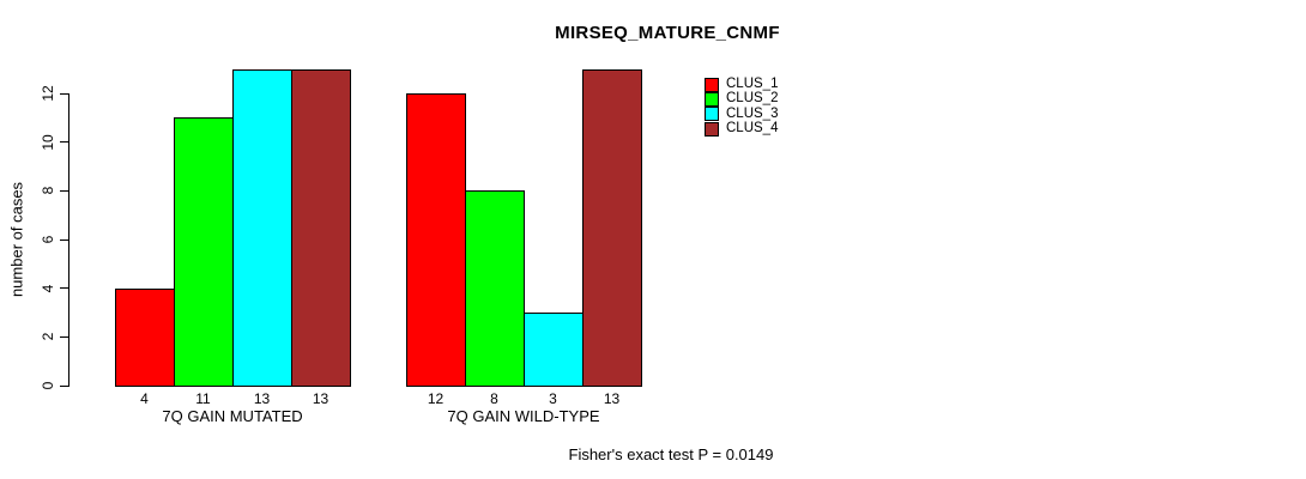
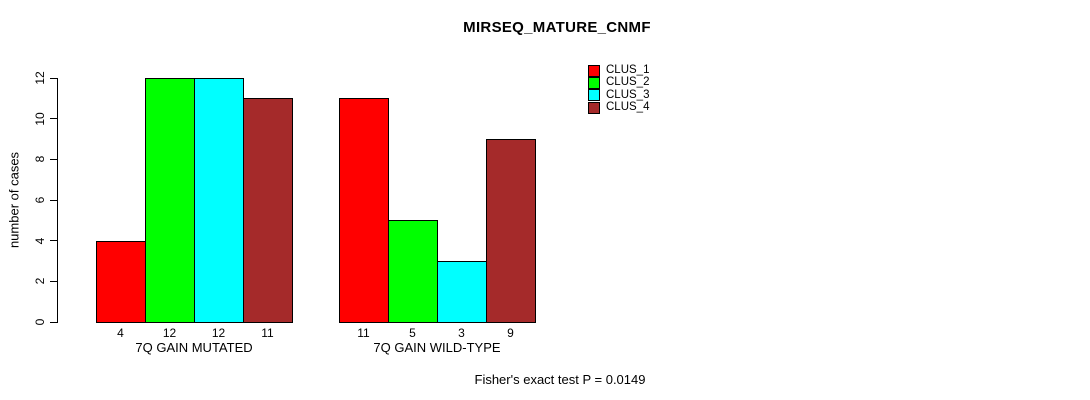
CLUS_2/7Q GAIN MUTATED: 11 -> 12
CLUS_3/7Q GAIN MUTATED: 13 -> 12
CLUS_4/7Q GAIN MUTATED: 13 -> 11
CLUS_1/7Q GAIN WILD-TYPE: 12 -> 11
CLUS_2/7Q GAIN WILD-TYPE: 8 -> 5
CLUS_4/7Q GAIN WILD-TYPE: 13 -> 9
